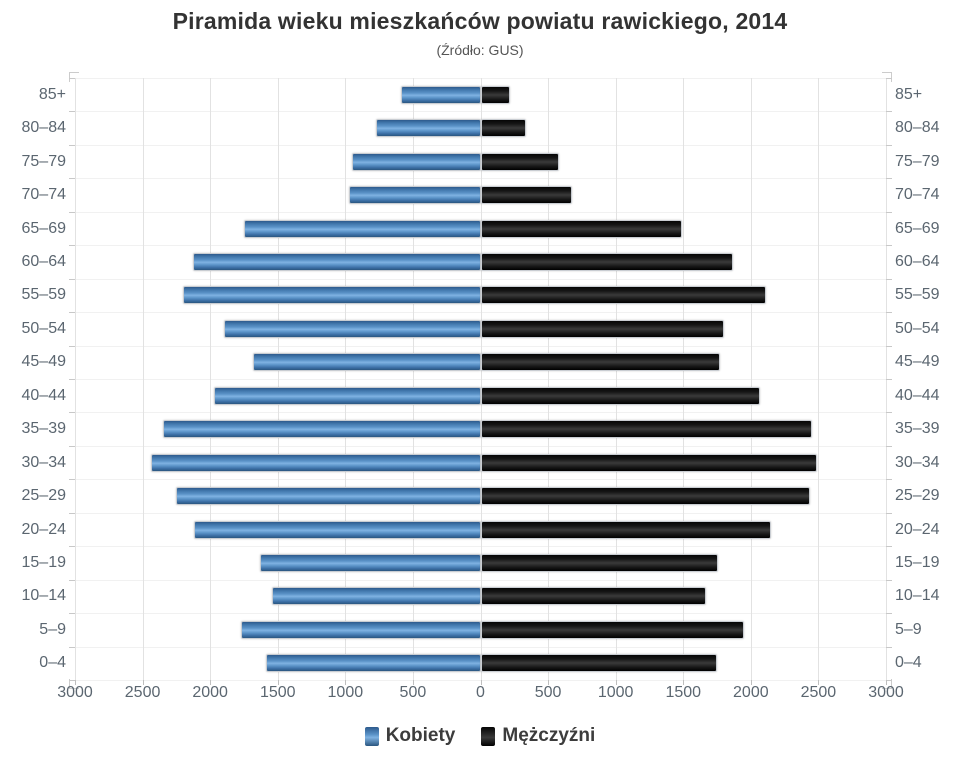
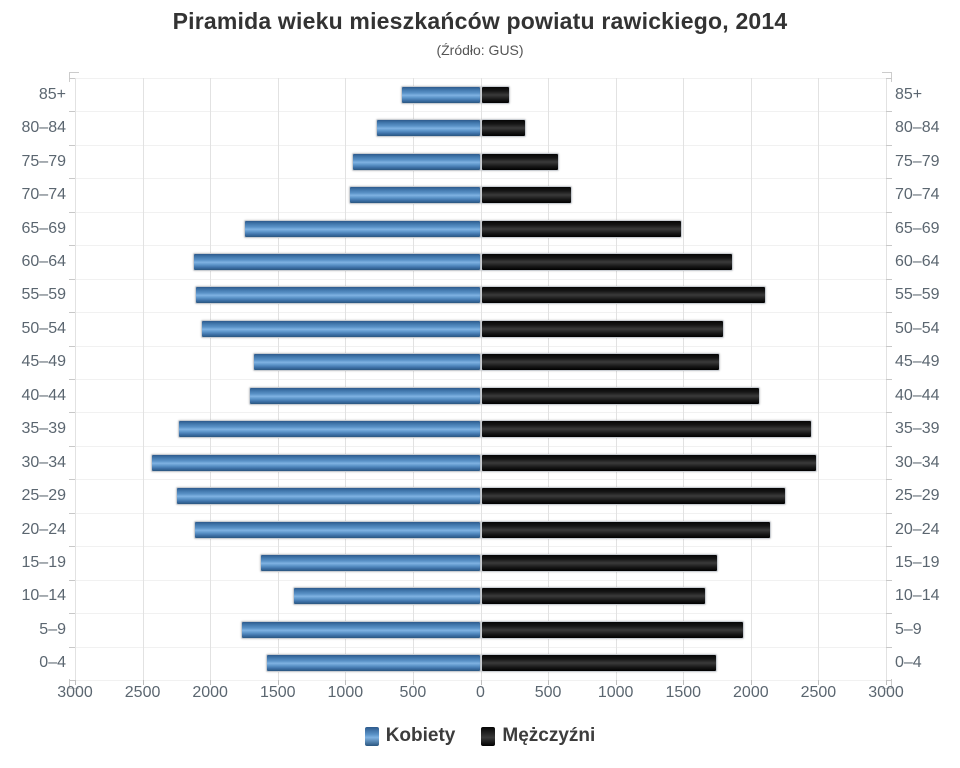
Kobiety/55–59: 2200 -> 2110
Kobiety/50–54: 1900 -> 2070
Kobiety/40–44: 1970 -> 1710
Kobiety/35–39: 2350 -> 2240
Mężczyźni/25–29: 2440 -> 2260
Kobiety/10–14: 1540 -> 1390
